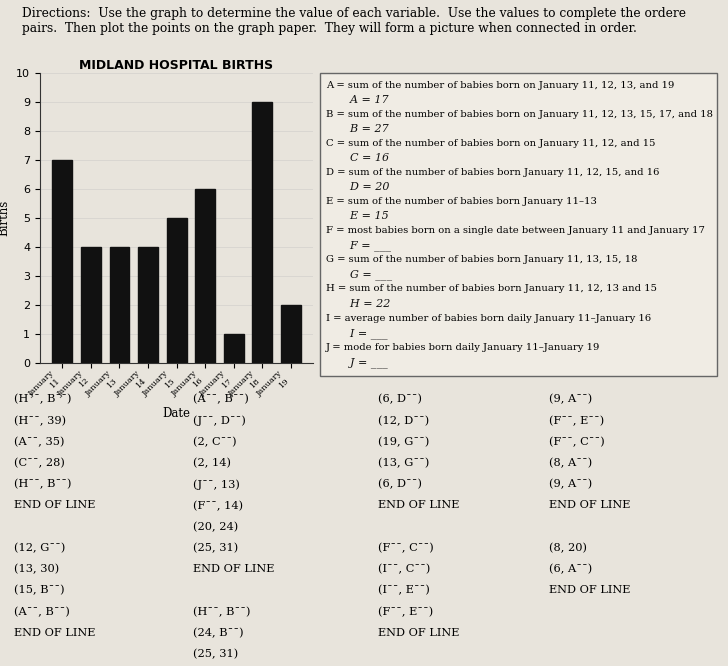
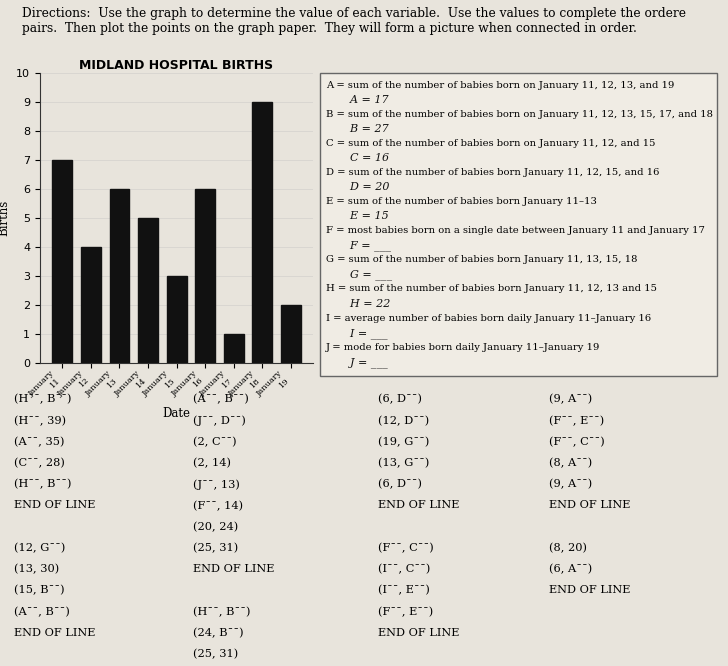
January 13: 4 -> 6
January 14: 4 -> 5
January 15: 5 -> 3
